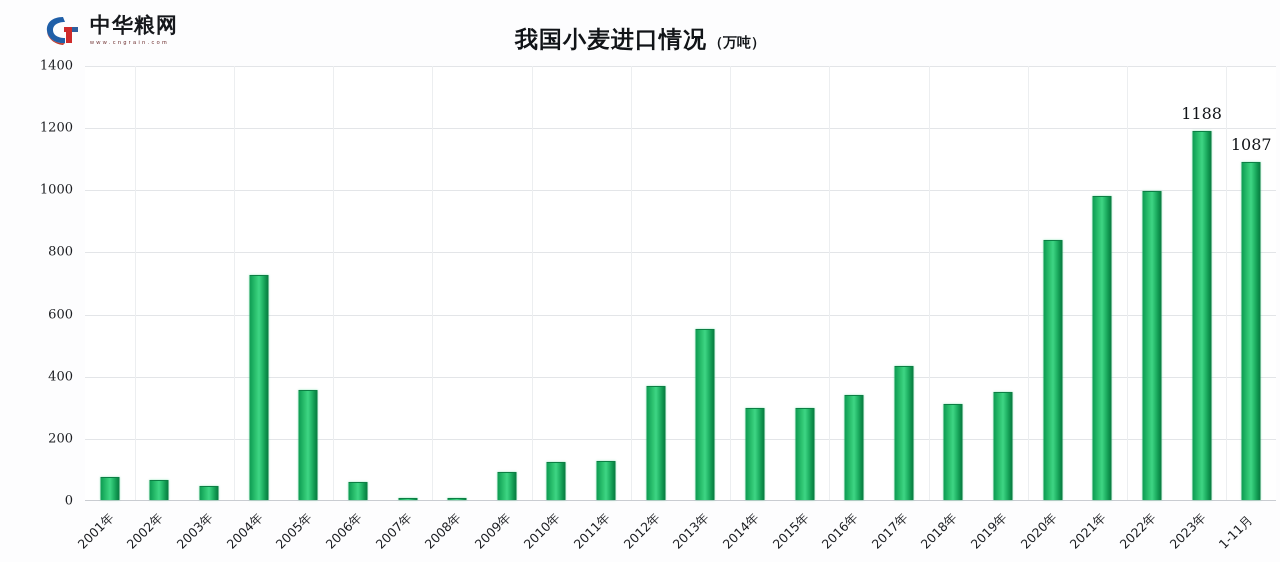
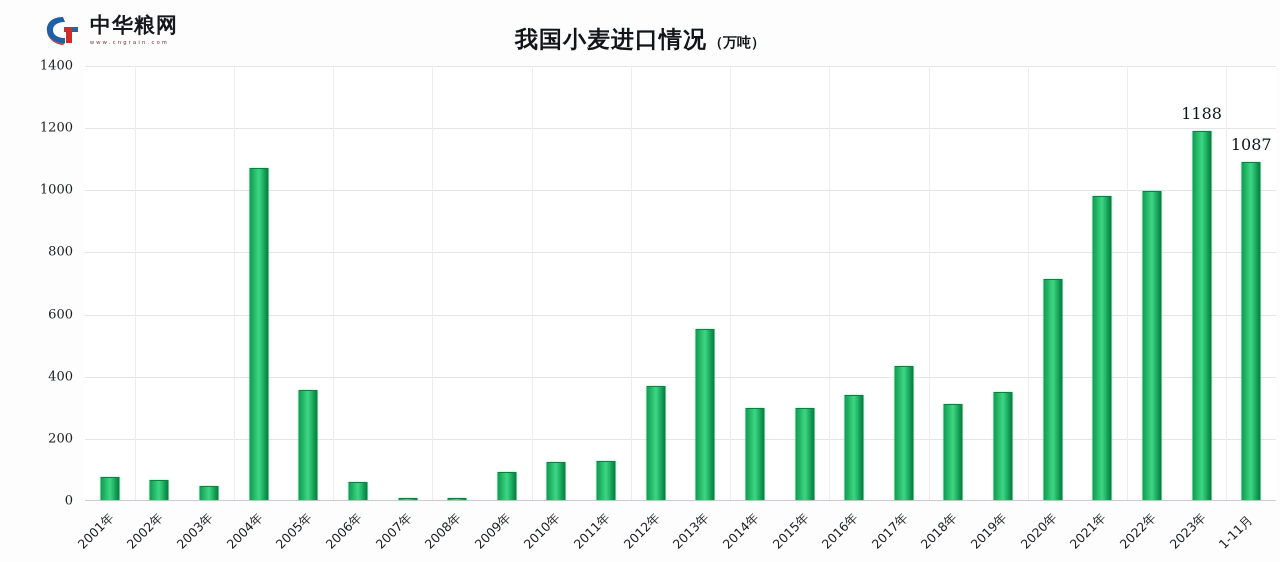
2004年: 720 -> 1070
2020年: 840 -> 710
